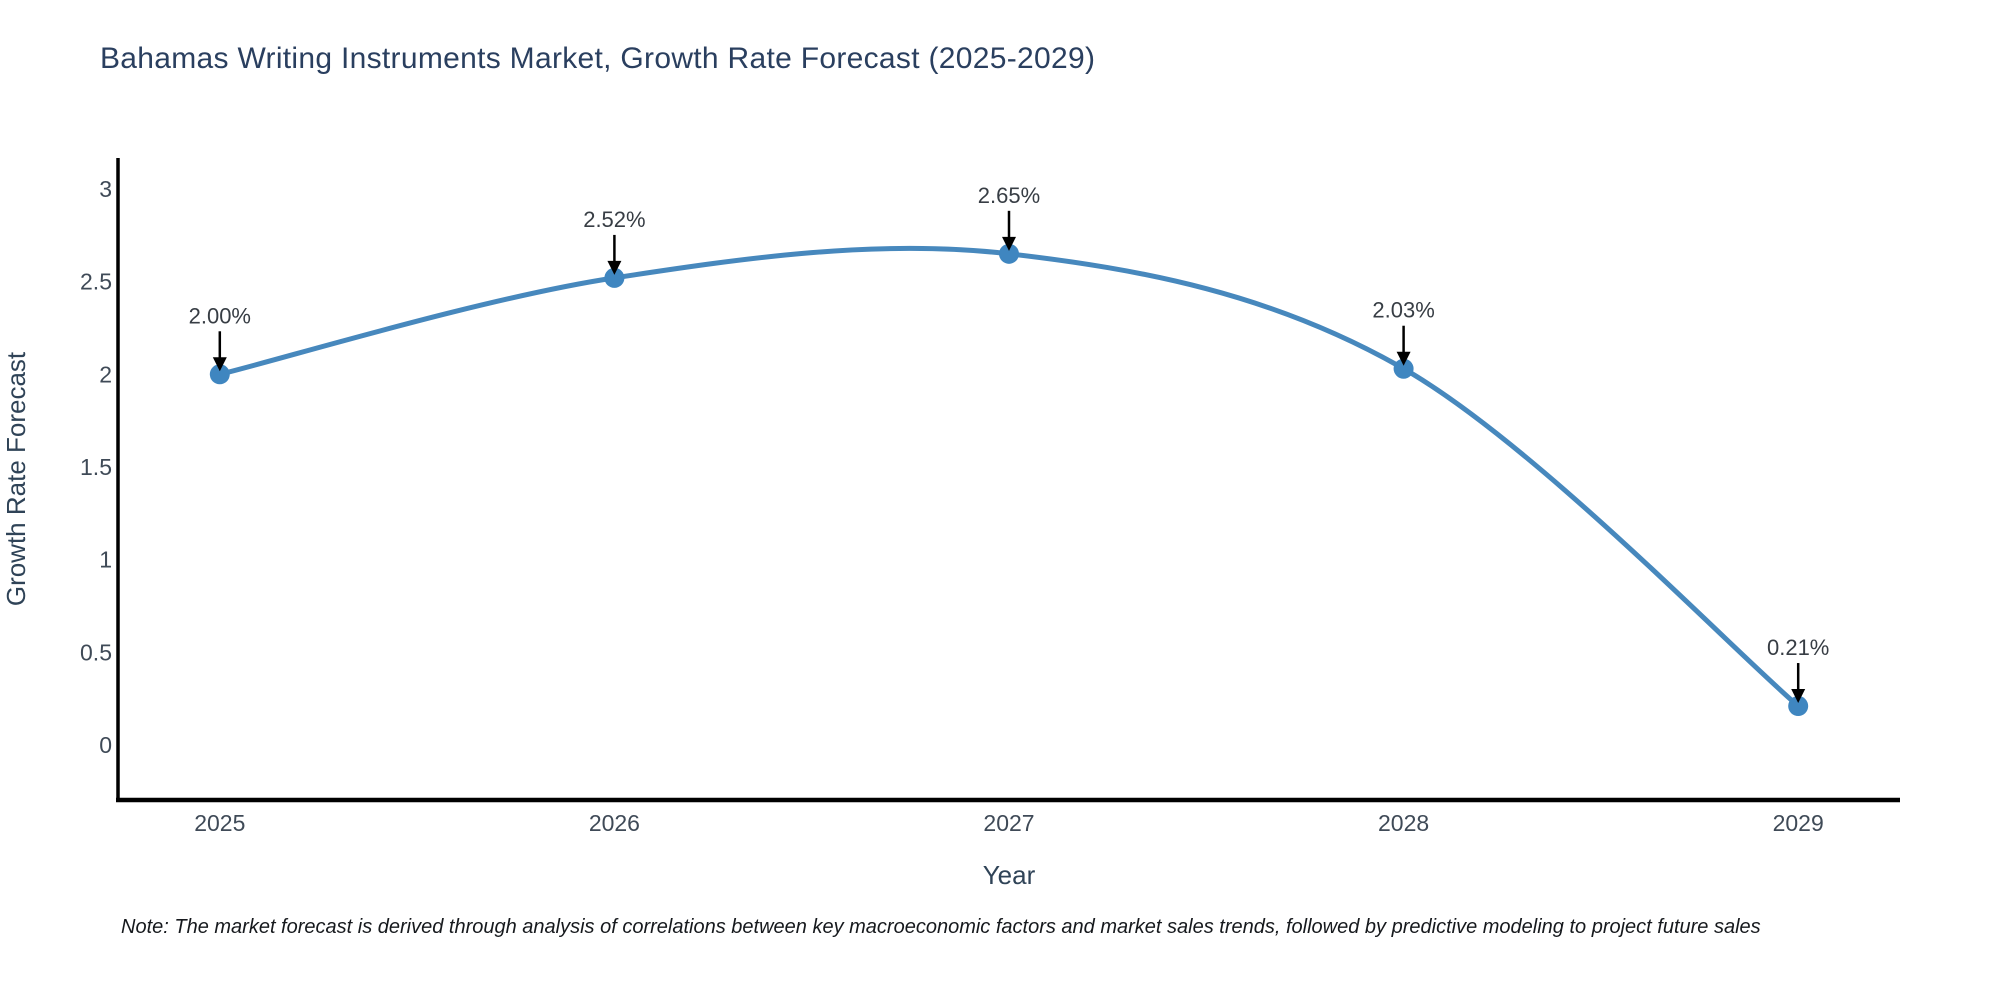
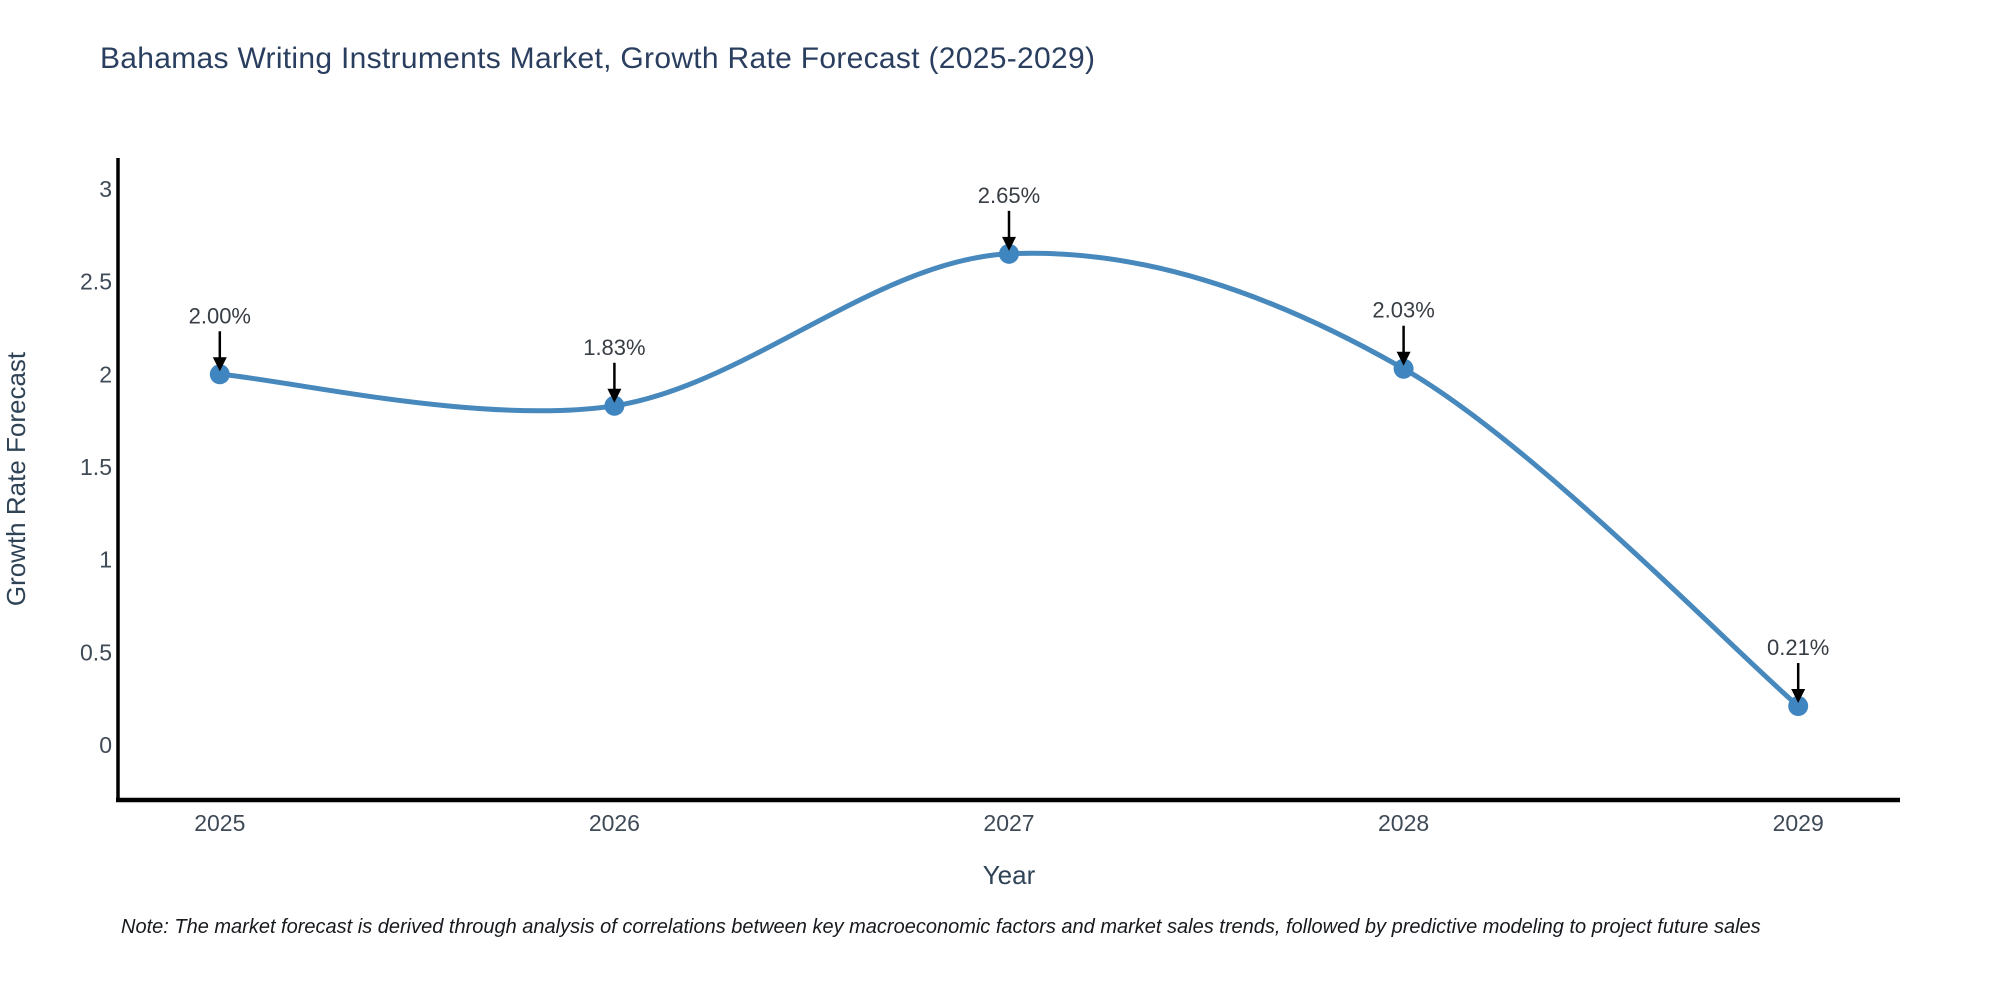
2026: 2.52% -> 1.83%
